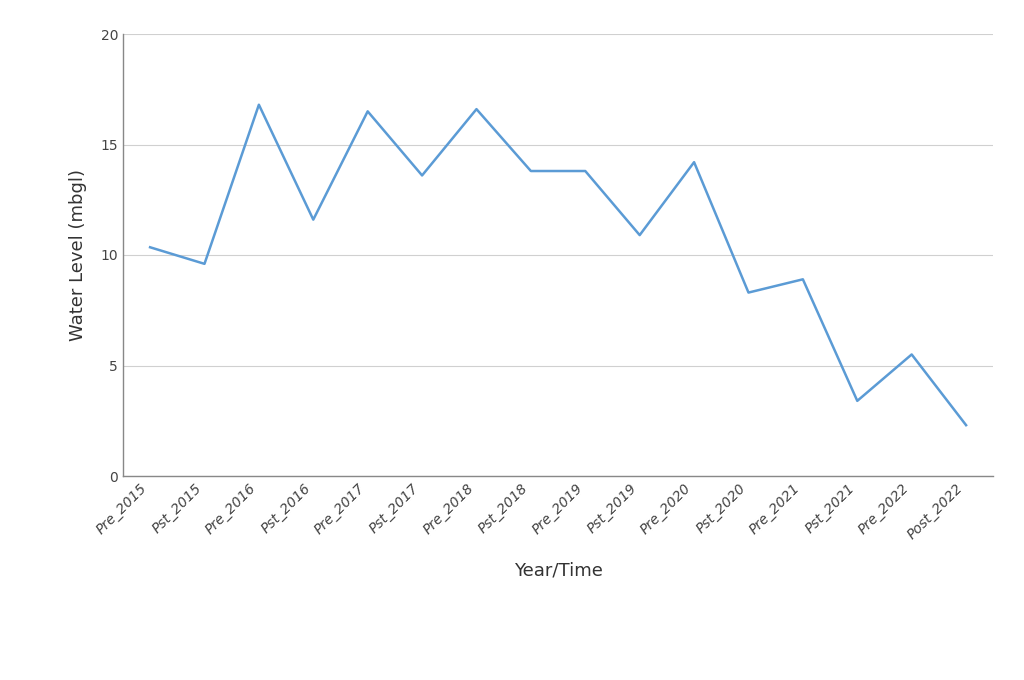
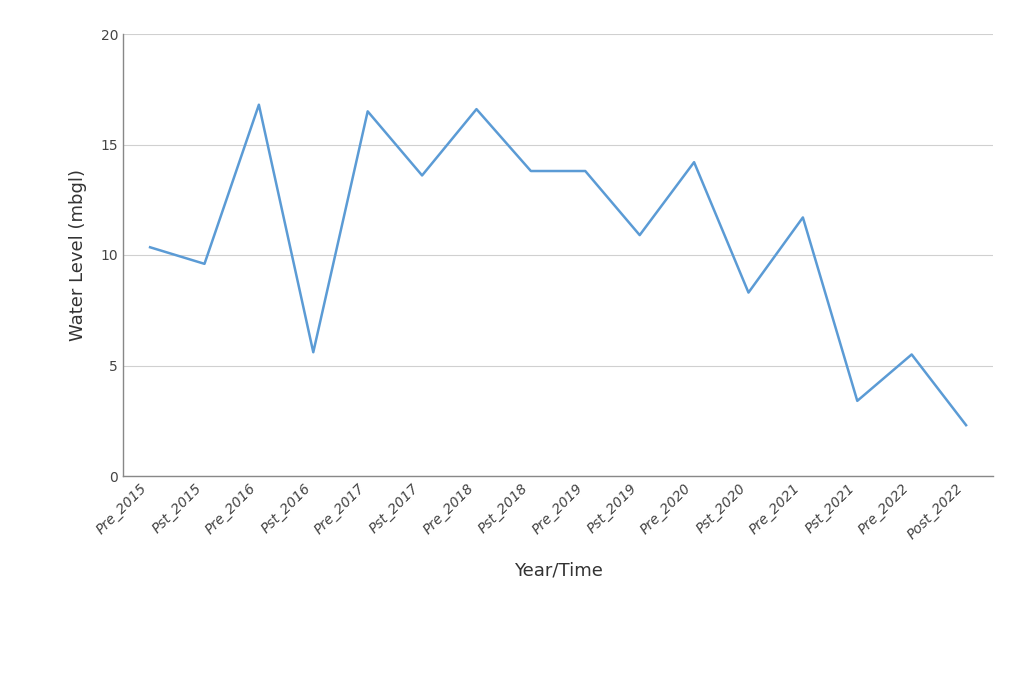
Pst_2016: 11.60 -> 5.60
Pre_2021: 8.90 -> 11.70
